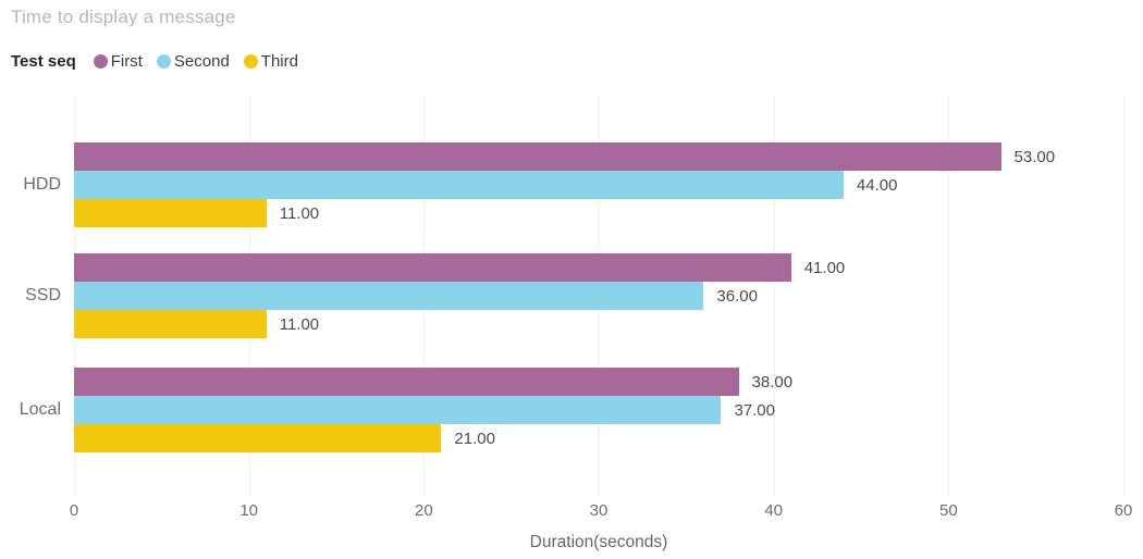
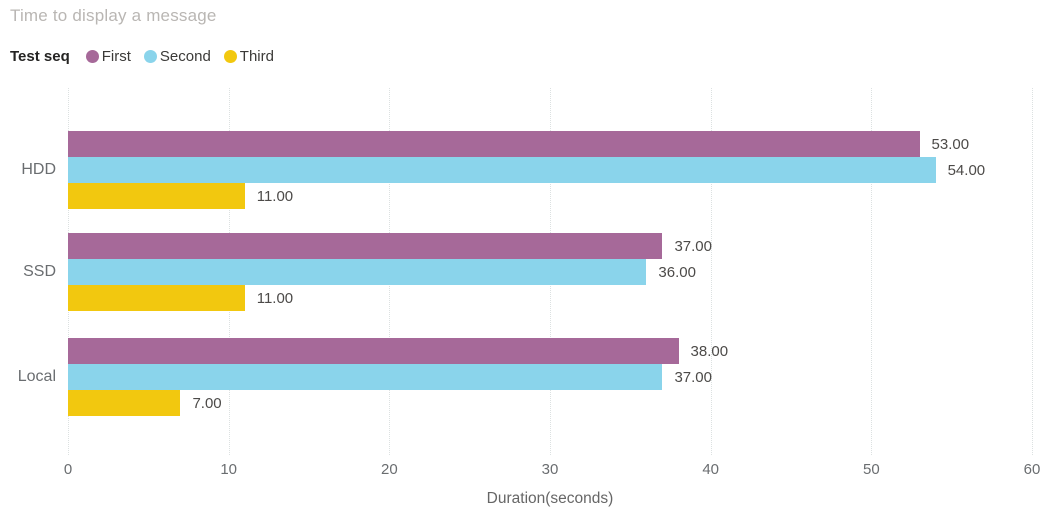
Second/HDD: 44.00 -> 54.00
First/SSD: 41.00 -> 37.00
Third/Local: 21.00 -> 7.00
